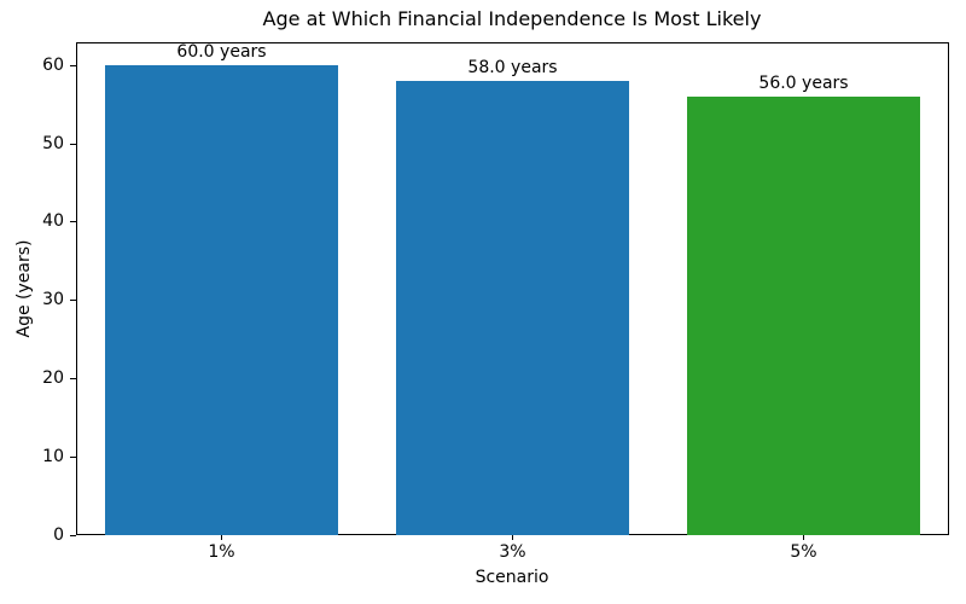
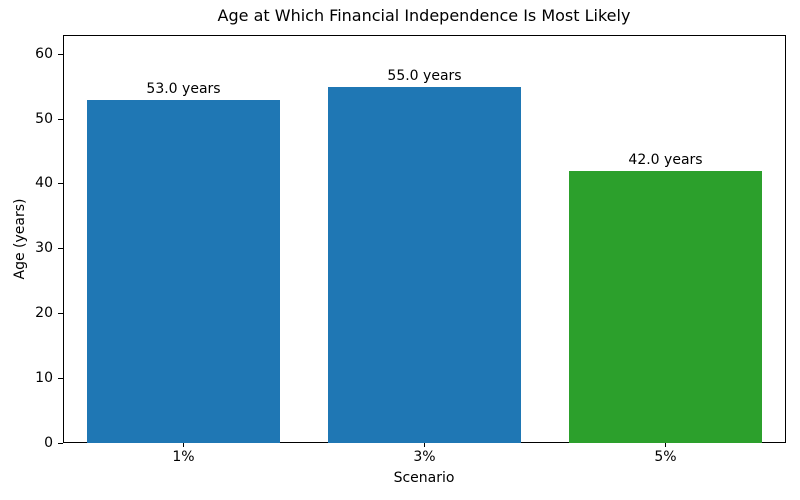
1%: 60.0 -> 53.0
3%: 58.0 -> 55.0
5%: 56.0 -> 42.0
